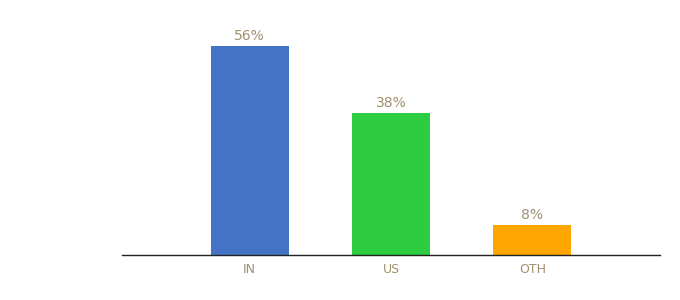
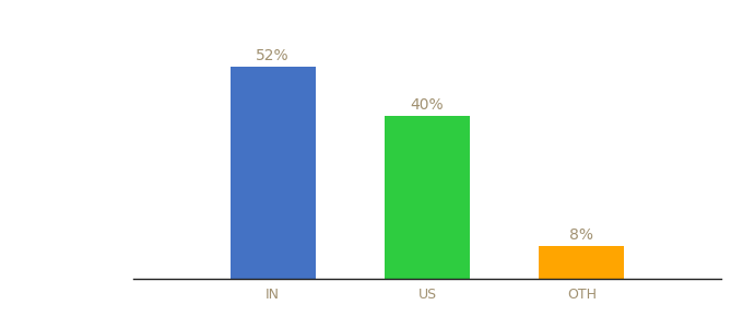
IN: 56% -> 52%
US: 38% -> 40%
